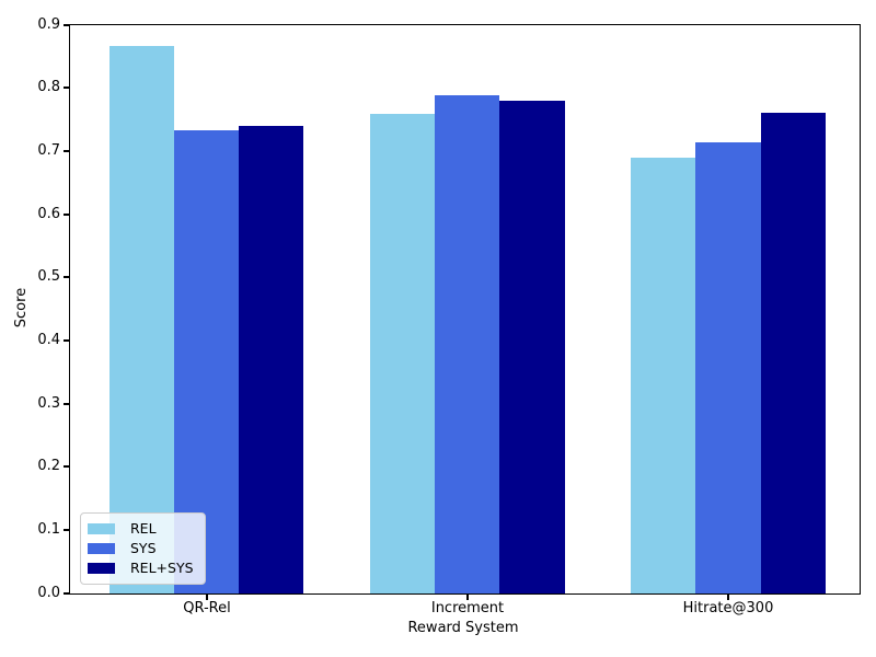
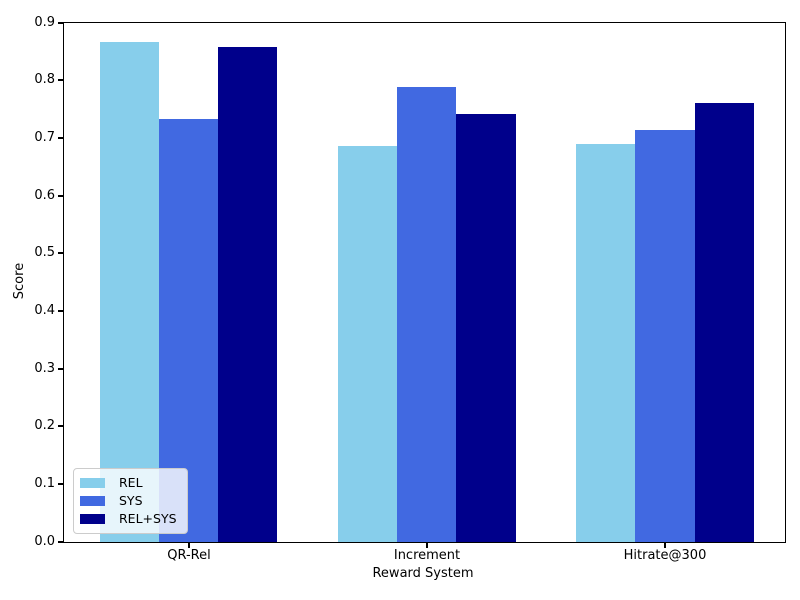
REL+SYS/QR-Rel: 0.74 -> 0.86
REL/Increment: 0.76 -> 0.69
REL+SYS/Increment: 0.78 -> 0.74
